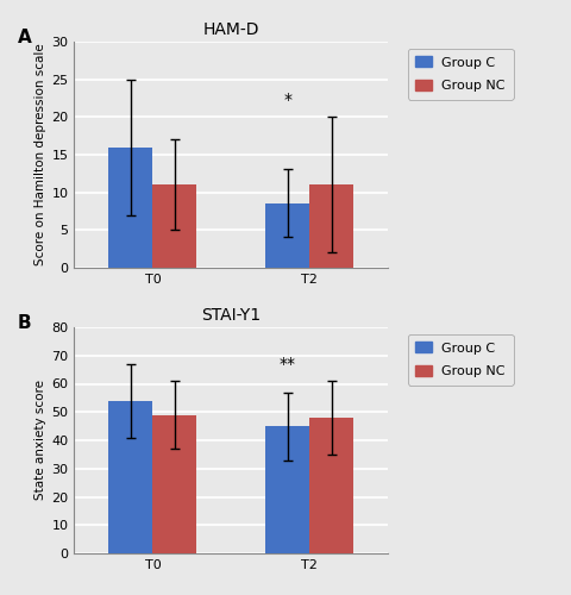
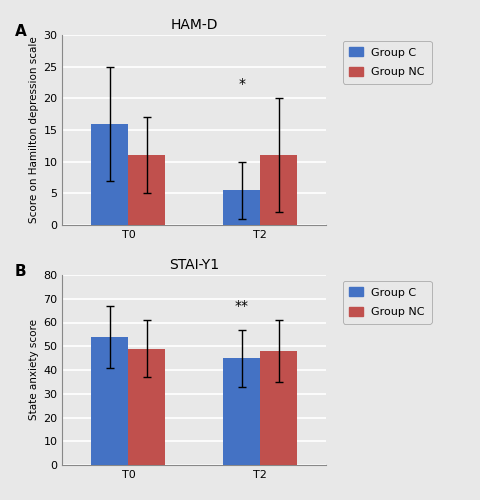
HAM-D/Group C/T2: 8.6 -> 5.5
